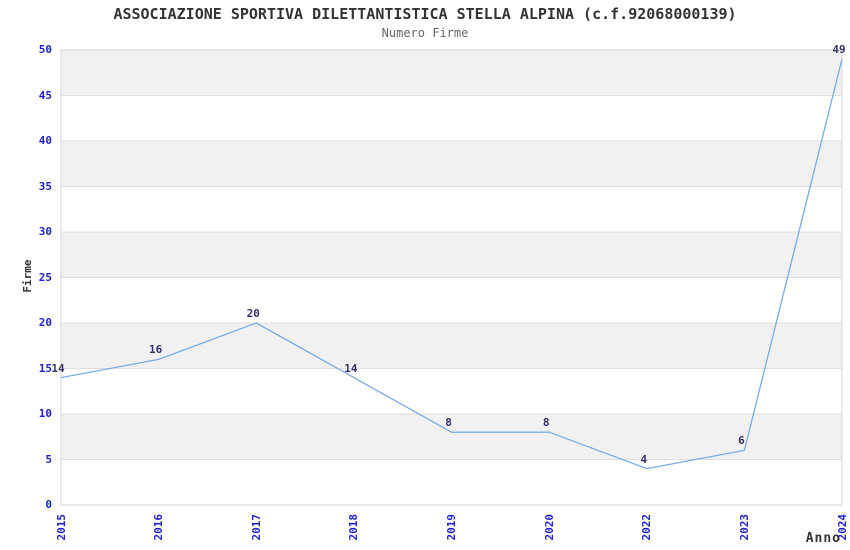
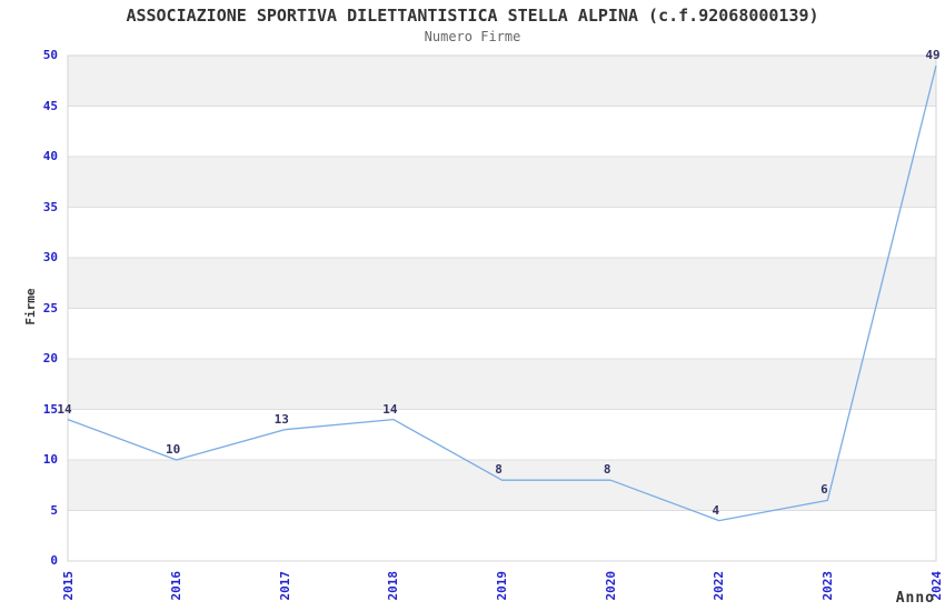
2016: 16 -> 10
2017: 20 -> 13
